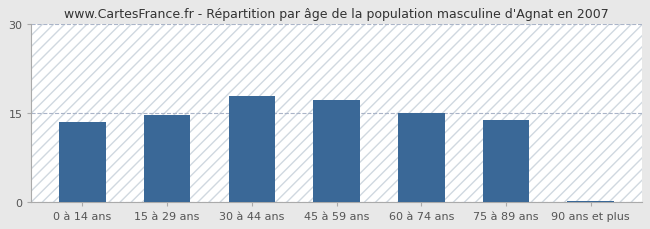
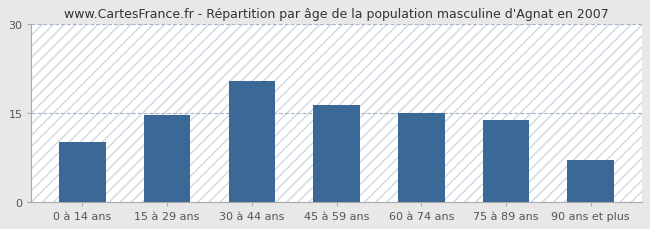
0 à 14 ans: 13.5 -> 10.2
30 à 44 ans: 18.0 -> 20.4
45 à 59 ans: 17.3 -> 16.4
90 ans et plus: 0.3 -> 7.2
